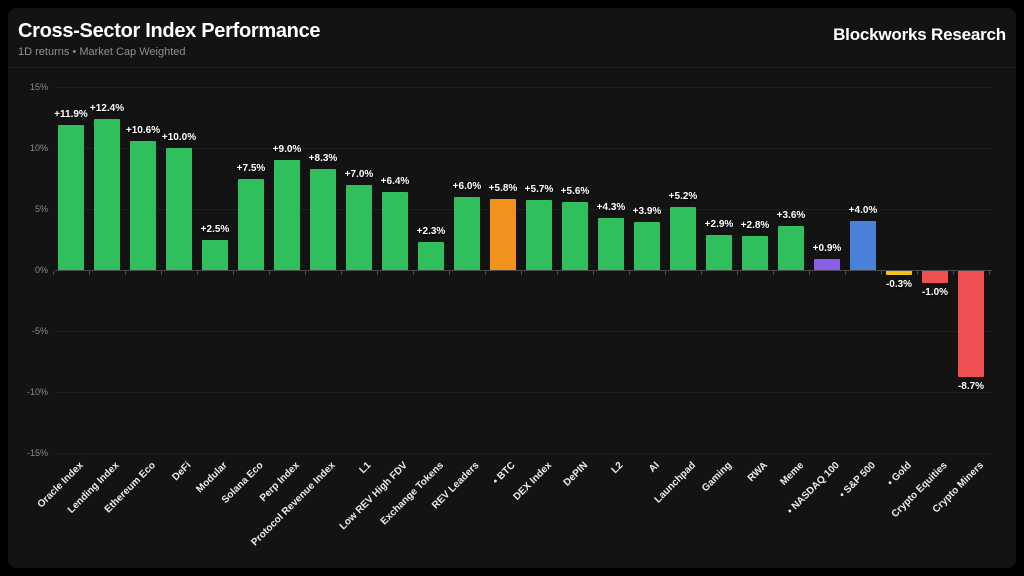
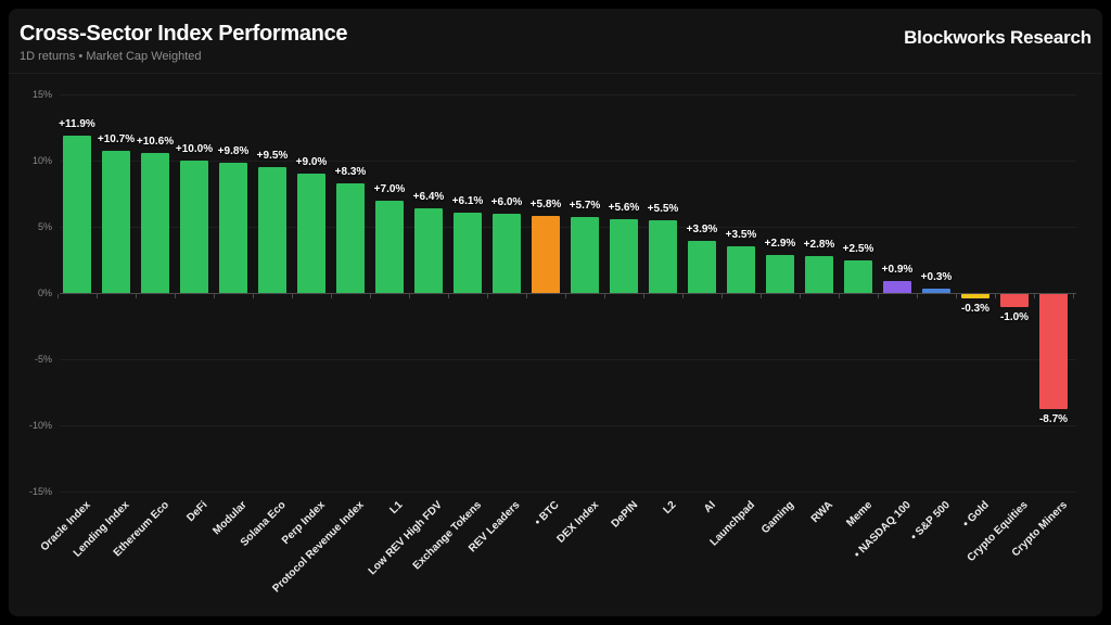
Lending Index: +12.4% -> +10.7%
Modular: +2.5% -> +9.8%
Solana Eco: +7.5% -> +9.5%
Exchange Tokens: +2.3% -> +6.1%
L2: +4.3% -> +5.5%
Launchpad: +5.2% -> +3.5%
Meme: +3.6% -> +2.5%
• S&P 500: +4.0% -> +0.3%
